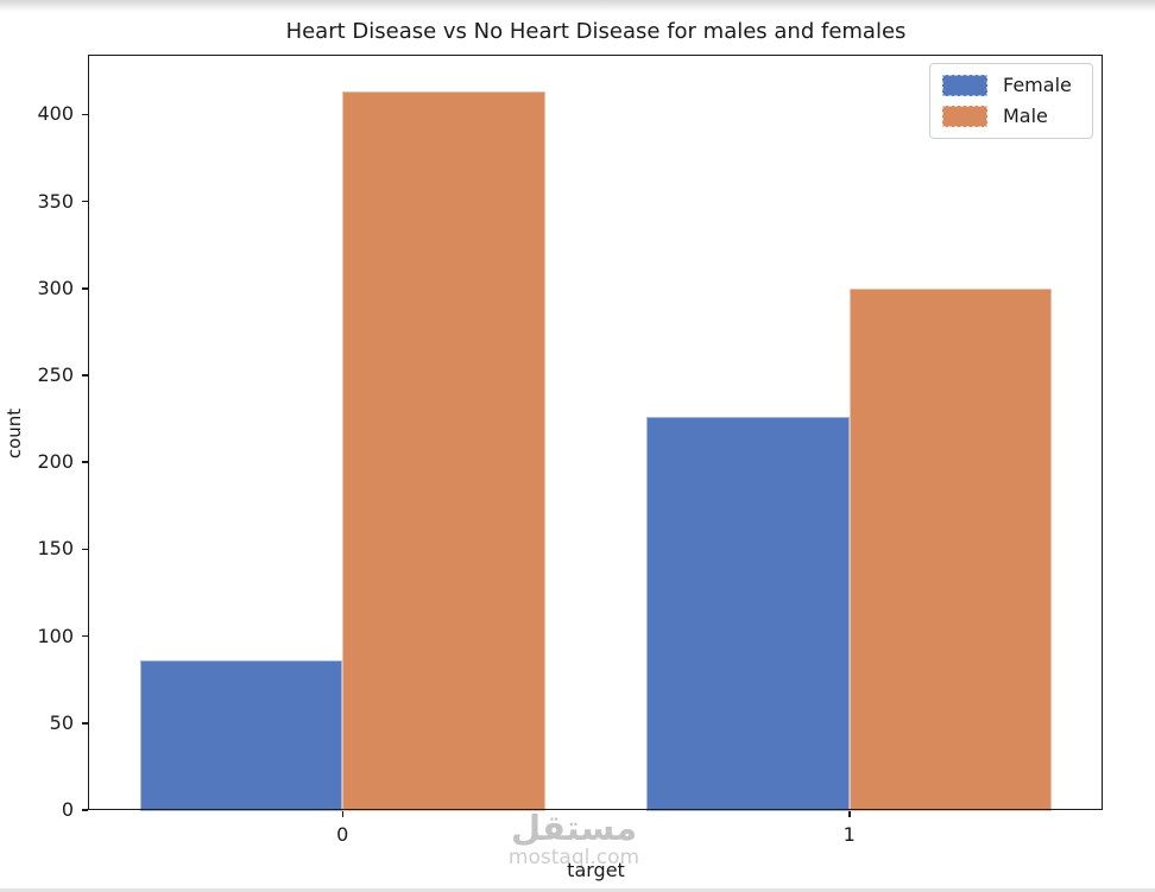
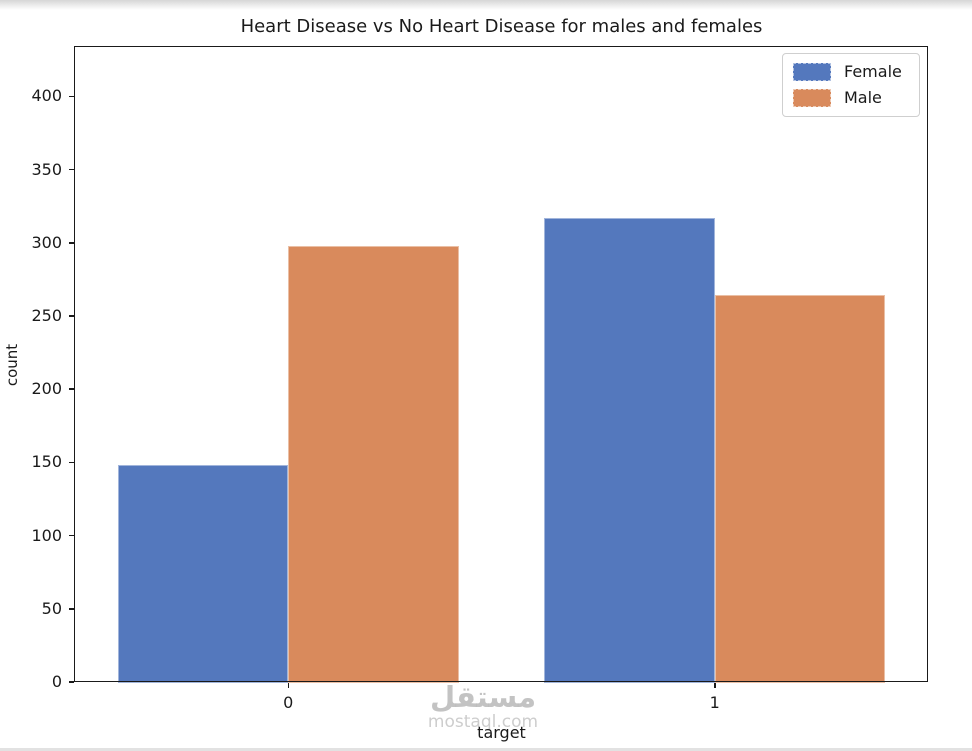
Female/0: 86 -> 148
Male/0: 413 -> 298
Female/1: 226 -> 317
Male/1: 300 -> 264
